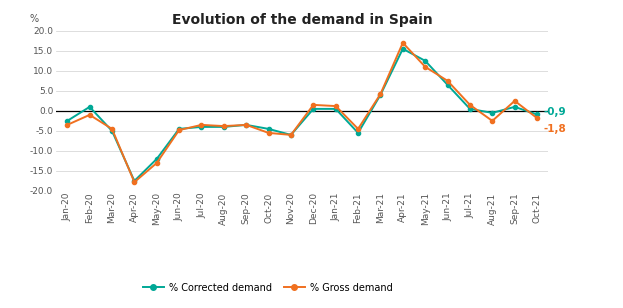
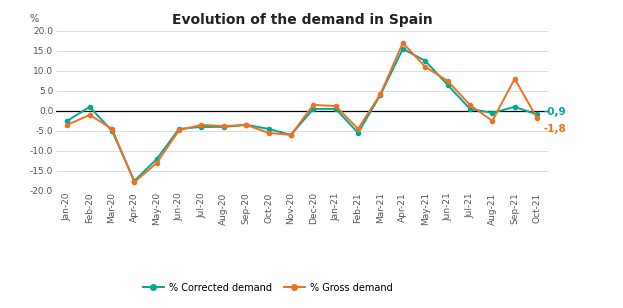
% Gross demand/Sep-21: 2.5 -> 8.0
